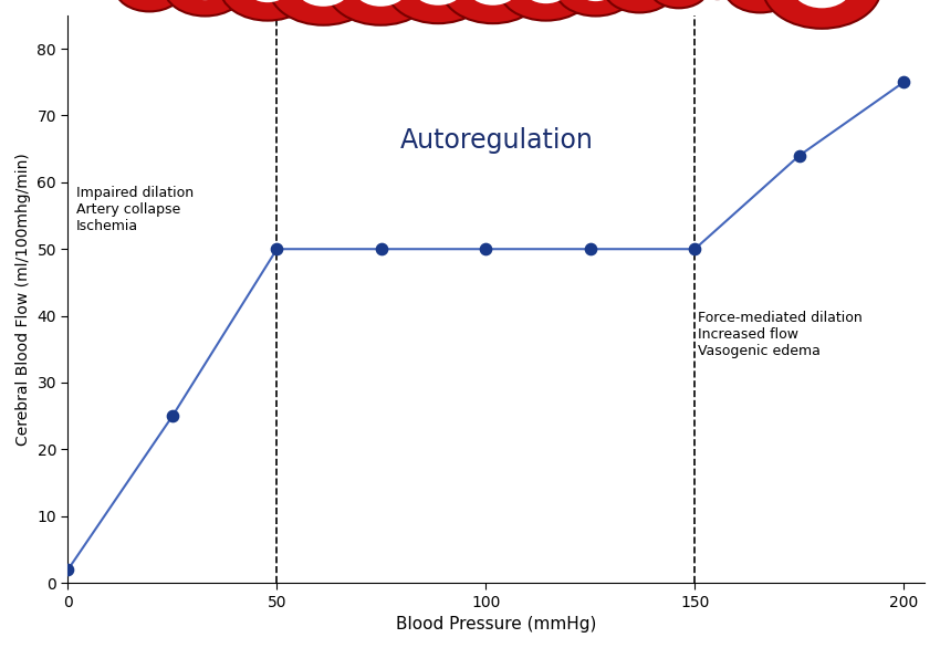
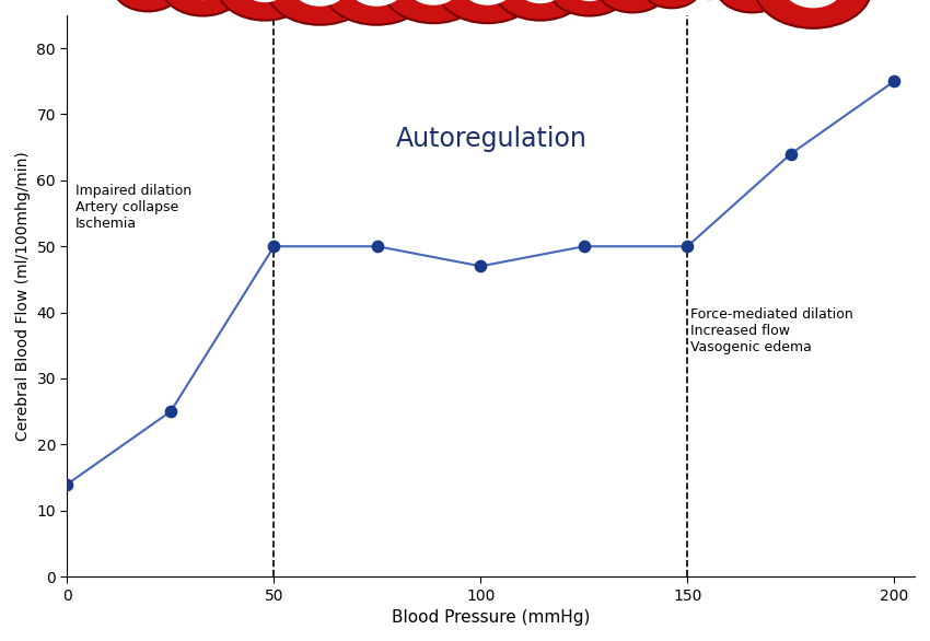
0: 2 -> 14
100: 50 -> 47
